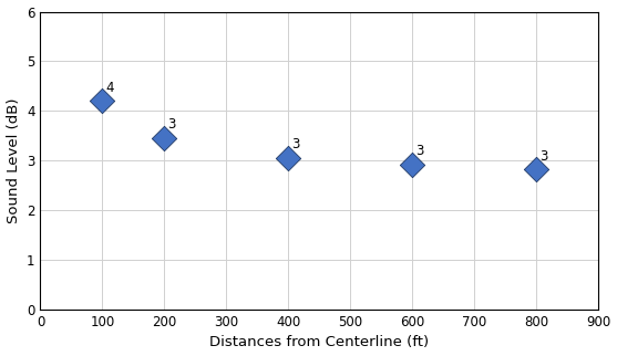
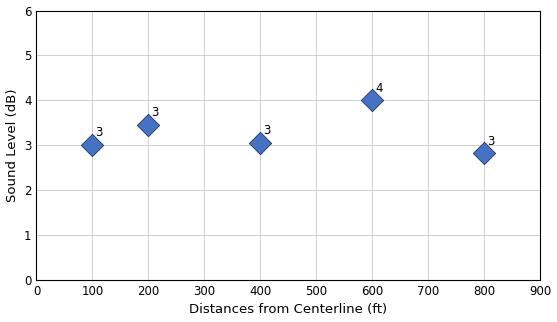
100: 4 -> 3
600: 3 -> 4
